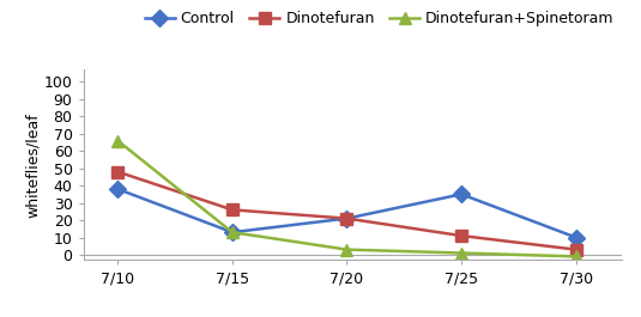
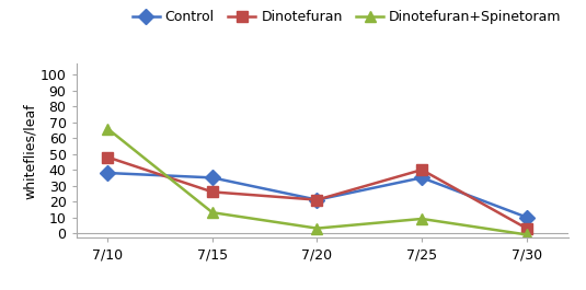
Control/7/15: 13 -> 35
Dinotefuran/7/25: 11 -> 40
Dinotefuran+Spinetoram/7/25: 1 -> 9
